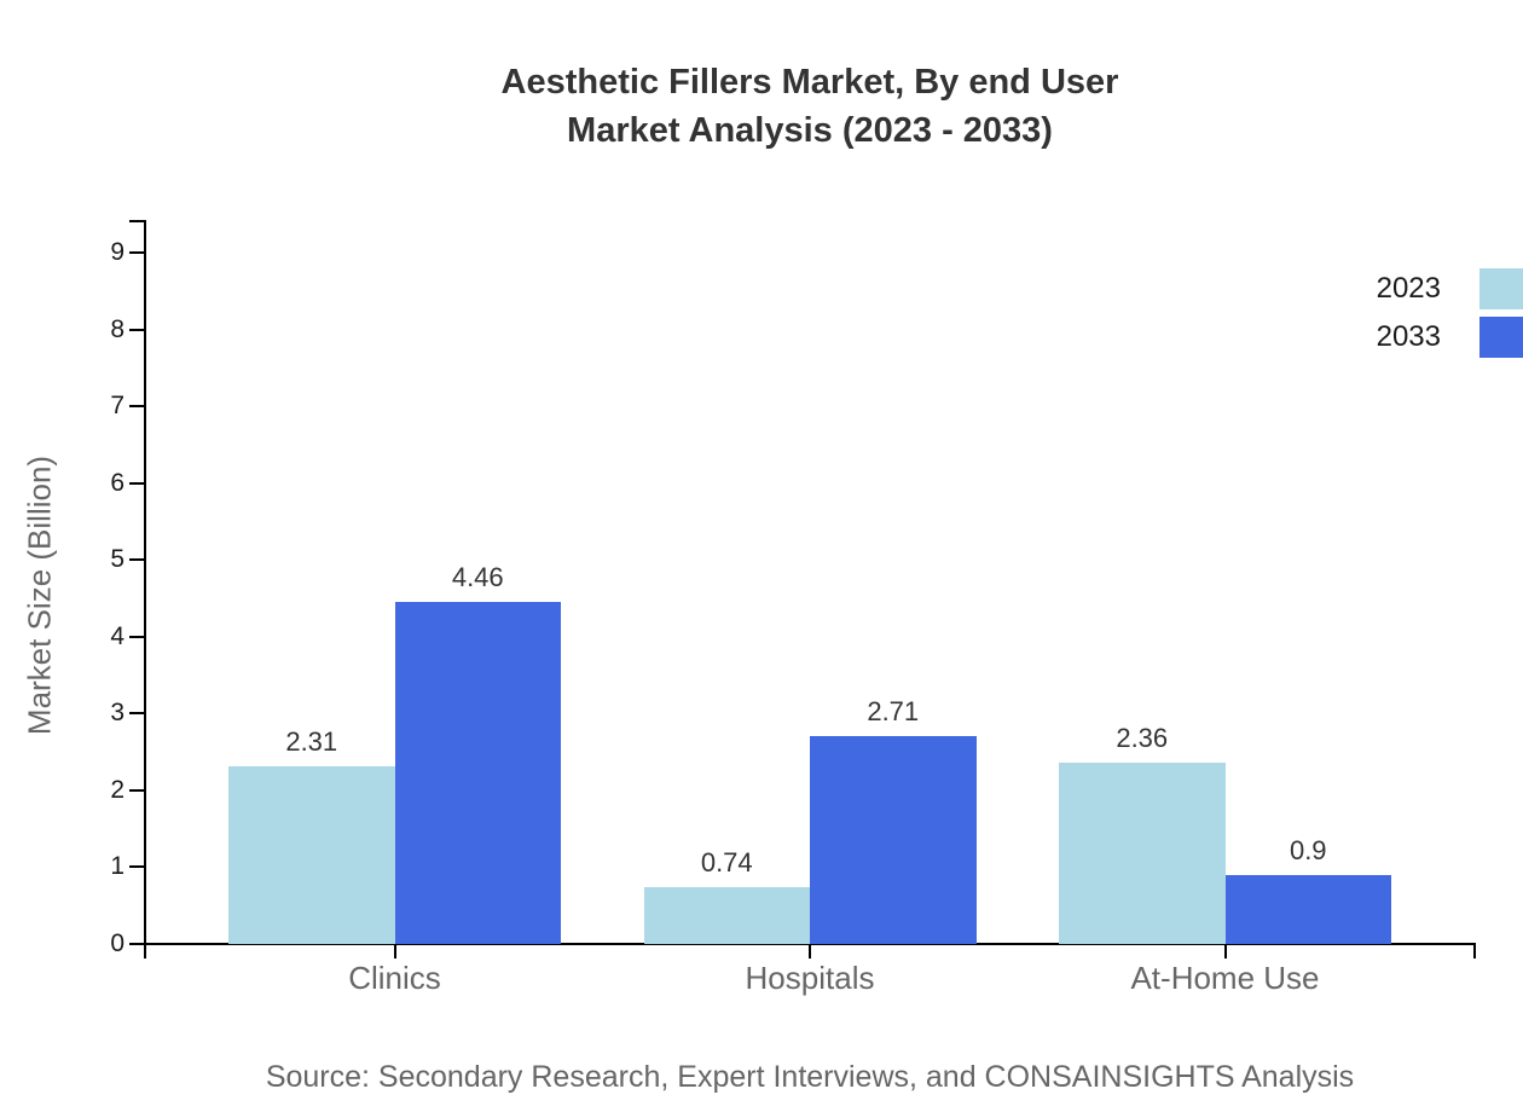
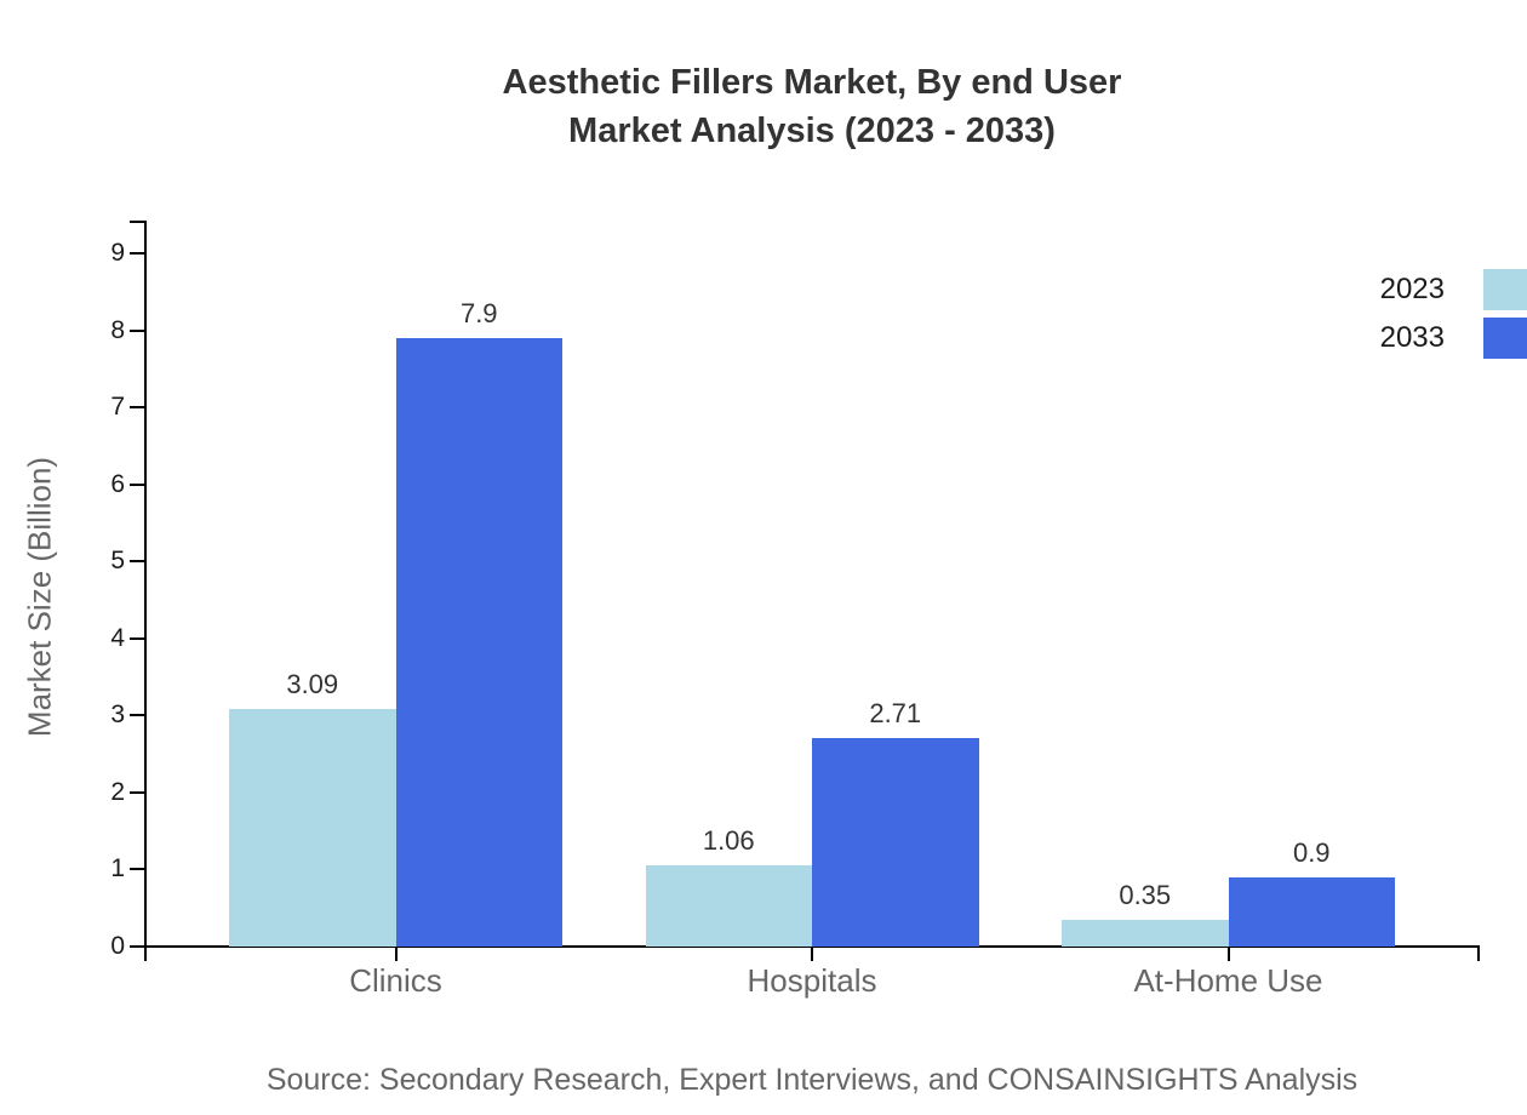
2023/Clinics: 2.31 -> 3.09
2033/Clinics: 4.46 -> 7.9
2023/Hospitals: 0.74 -> 1.06
2023/At-Home Use: 2.36 -> 0.35
